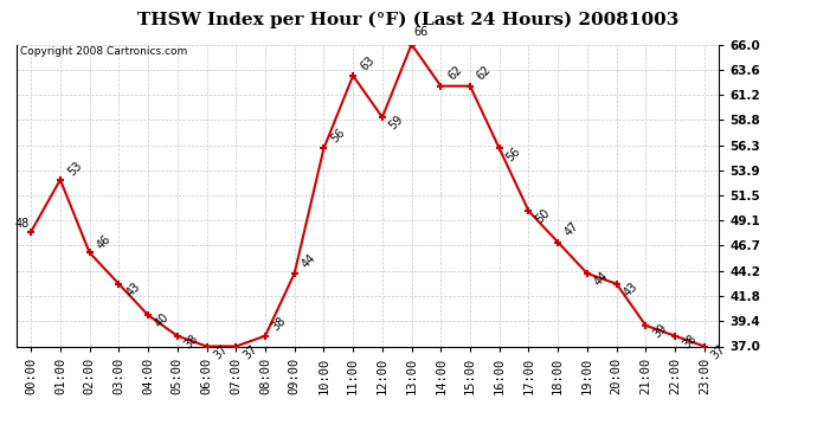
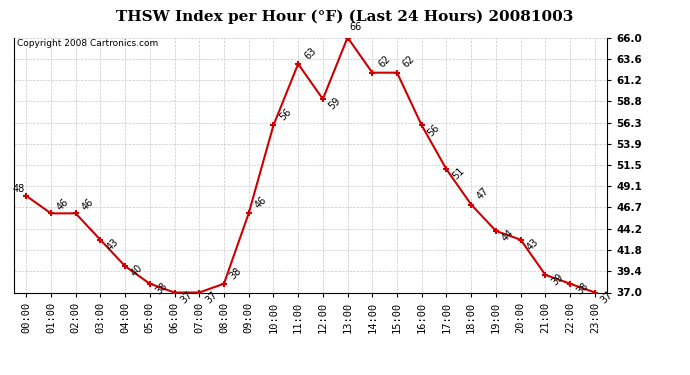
01:00: 53 -> 46
09:00: 44 -> 46
17:00: 50 -> 51
